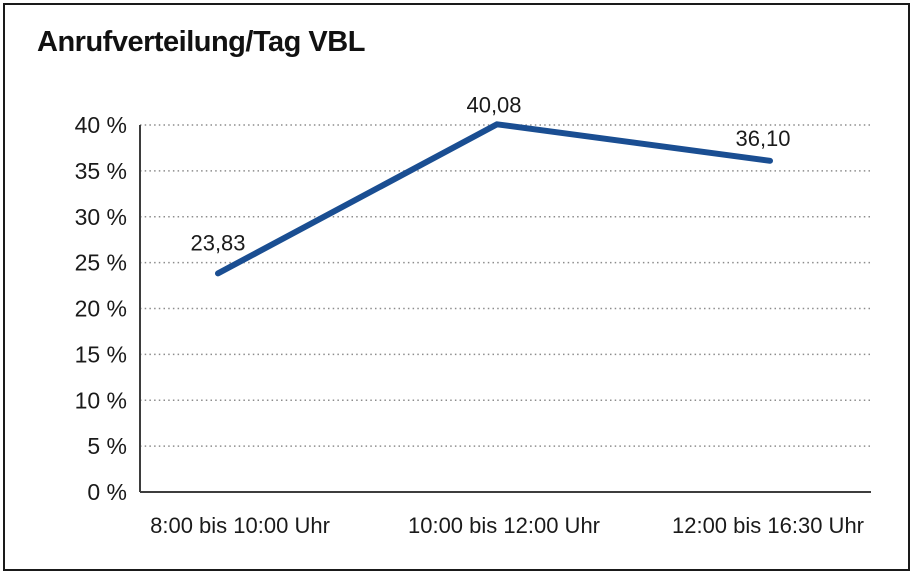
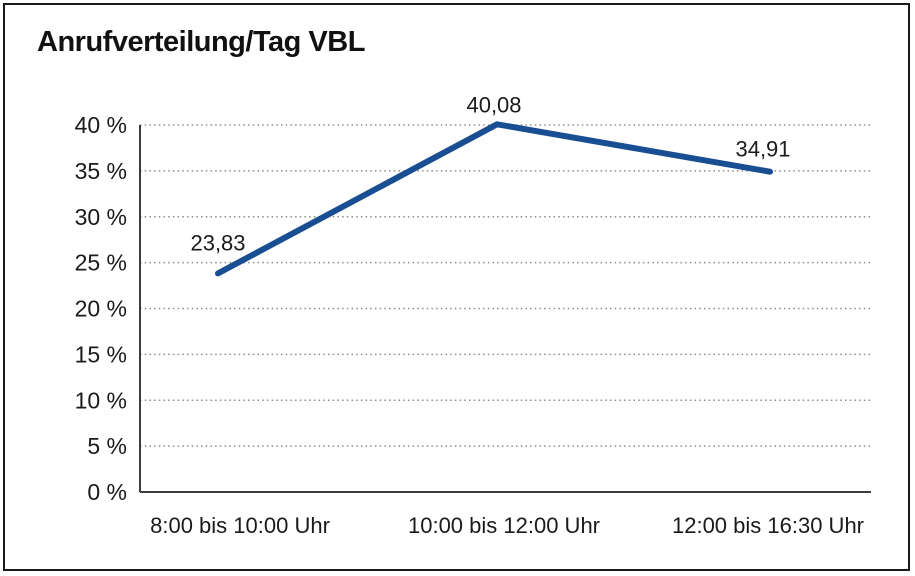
12:00 bis 16:30 Uhr: 36,10 -> 34,91
